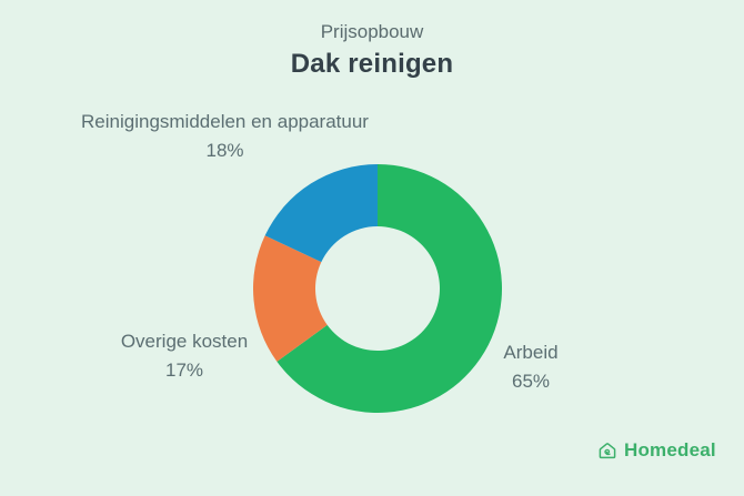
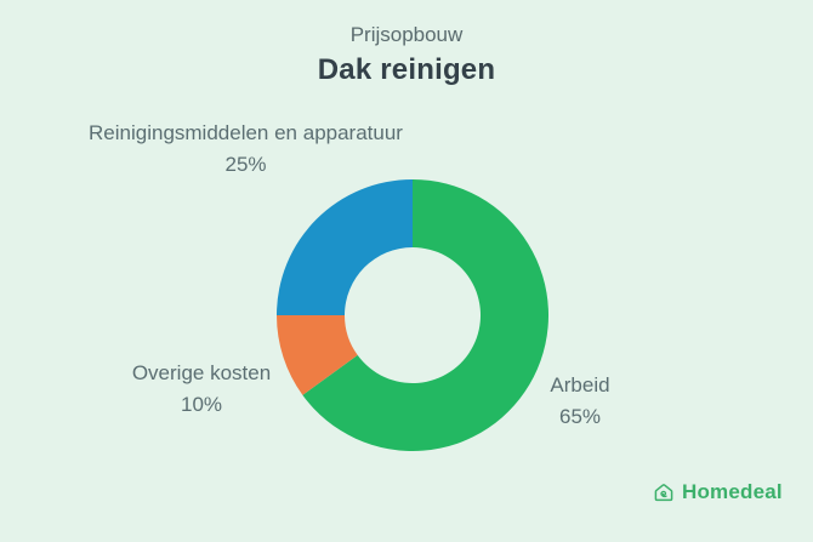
Overige kosten: 17% -> 10%
Reinigingsmiddelen en apparatuur: 18% -> 25%
